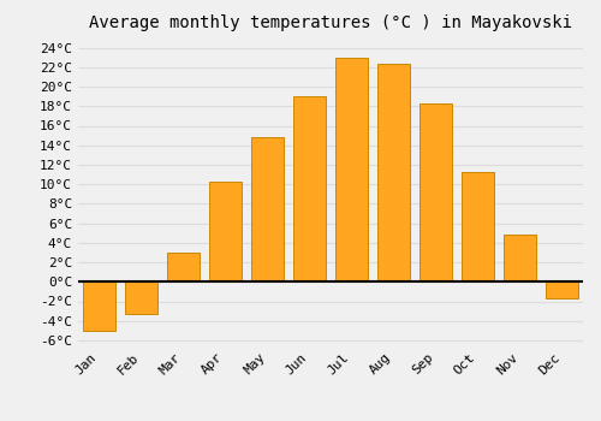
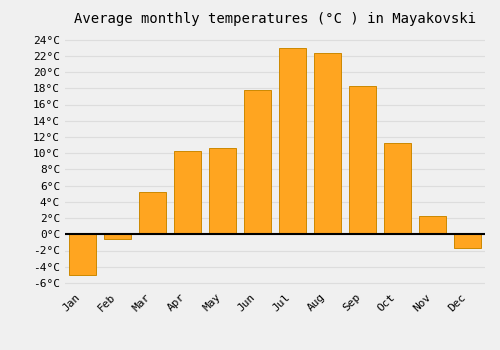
Feb: -3.3°C -> -0.6°C
Mar: 3.0°C -> 5.2°C
May: 14.8°C -> 10.6°C
Jun: 19.0°C -> 17.8°C
Nov: 4.8°C -> 2.2°C
